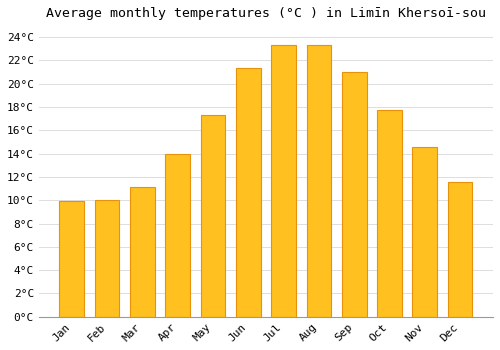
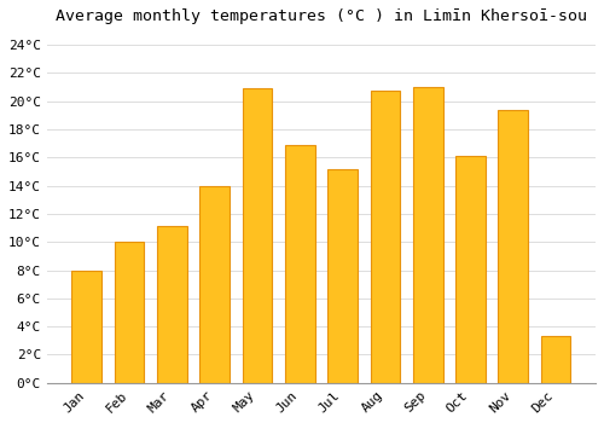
Jan: 9.9°C -> 8.0°C
May: 17.3°C -> 20.9°C
Jun: 21.3°C -> 16.9°C
Jul: 23.3°C -> 15.2°C
Aug: 23.3°C -> 20.7°C
Oct: 17.7°C -> 16.1°C
Nov: 14.6°C -> 19.4°C
Dec: 11.6°C -> 3.3°C
